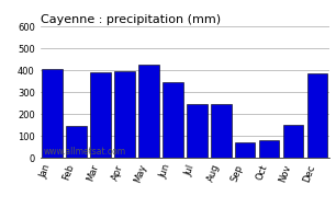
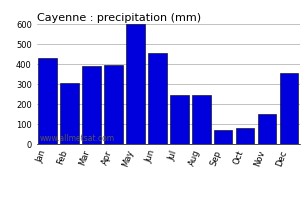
Jan: 405 -> 430
Feb: 145 -> 305
May: 425 -> 600
Jun: 345 -> 455
Dec: 385 -> 355
